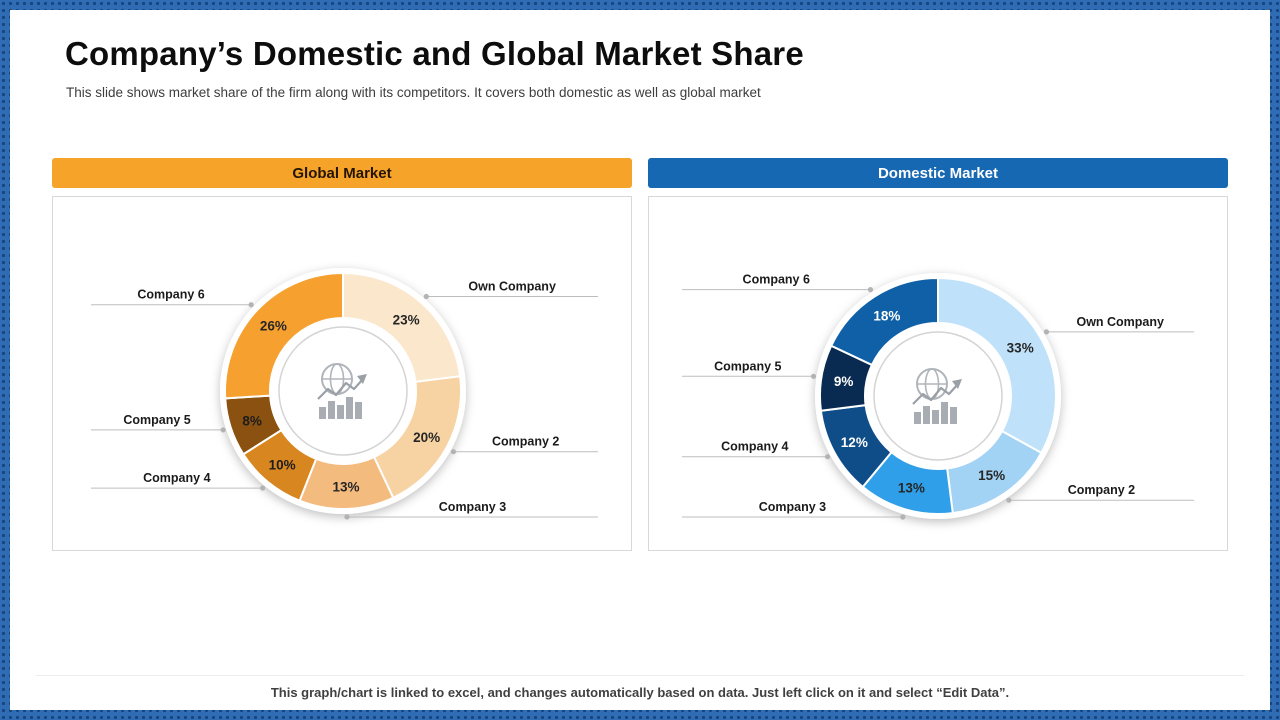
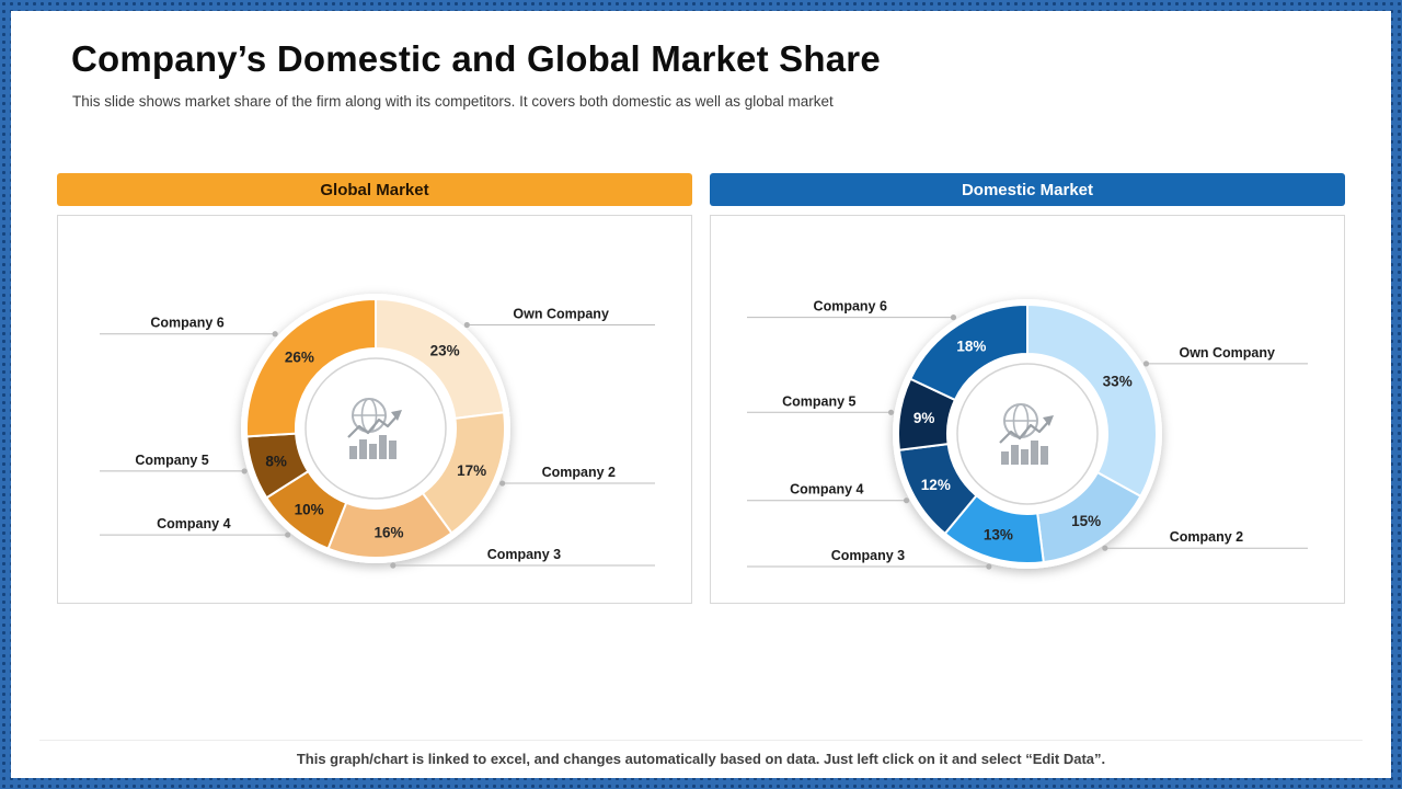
Global Market/Company 2: 20% -> 17%
Global Market/Company 3: 13% -> 16%
